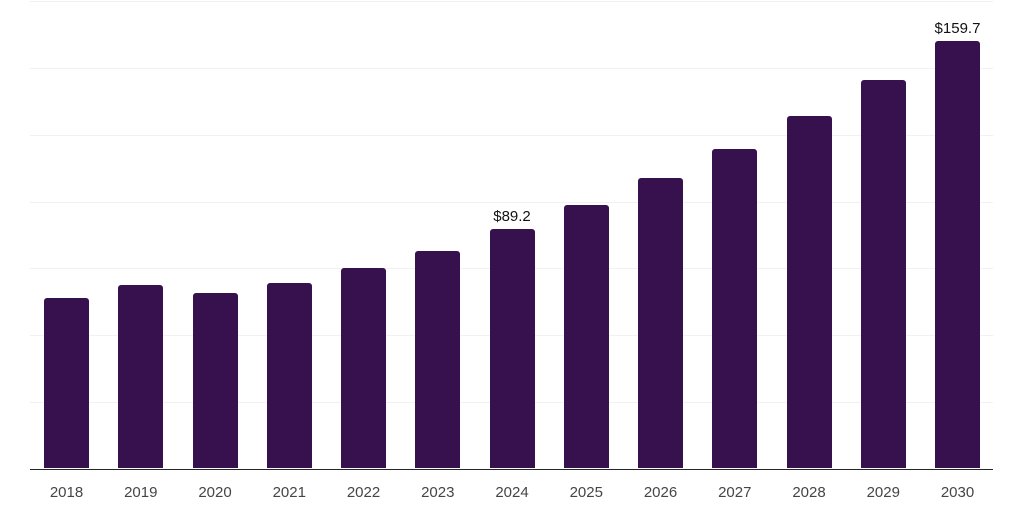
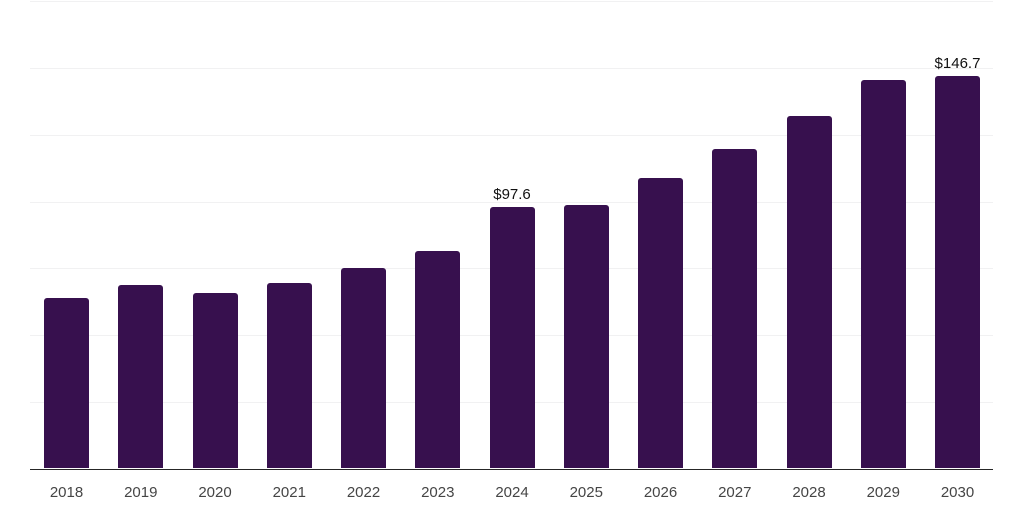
2024: $89.2 -> $97.6
2030: $159.7 -> $146.7
